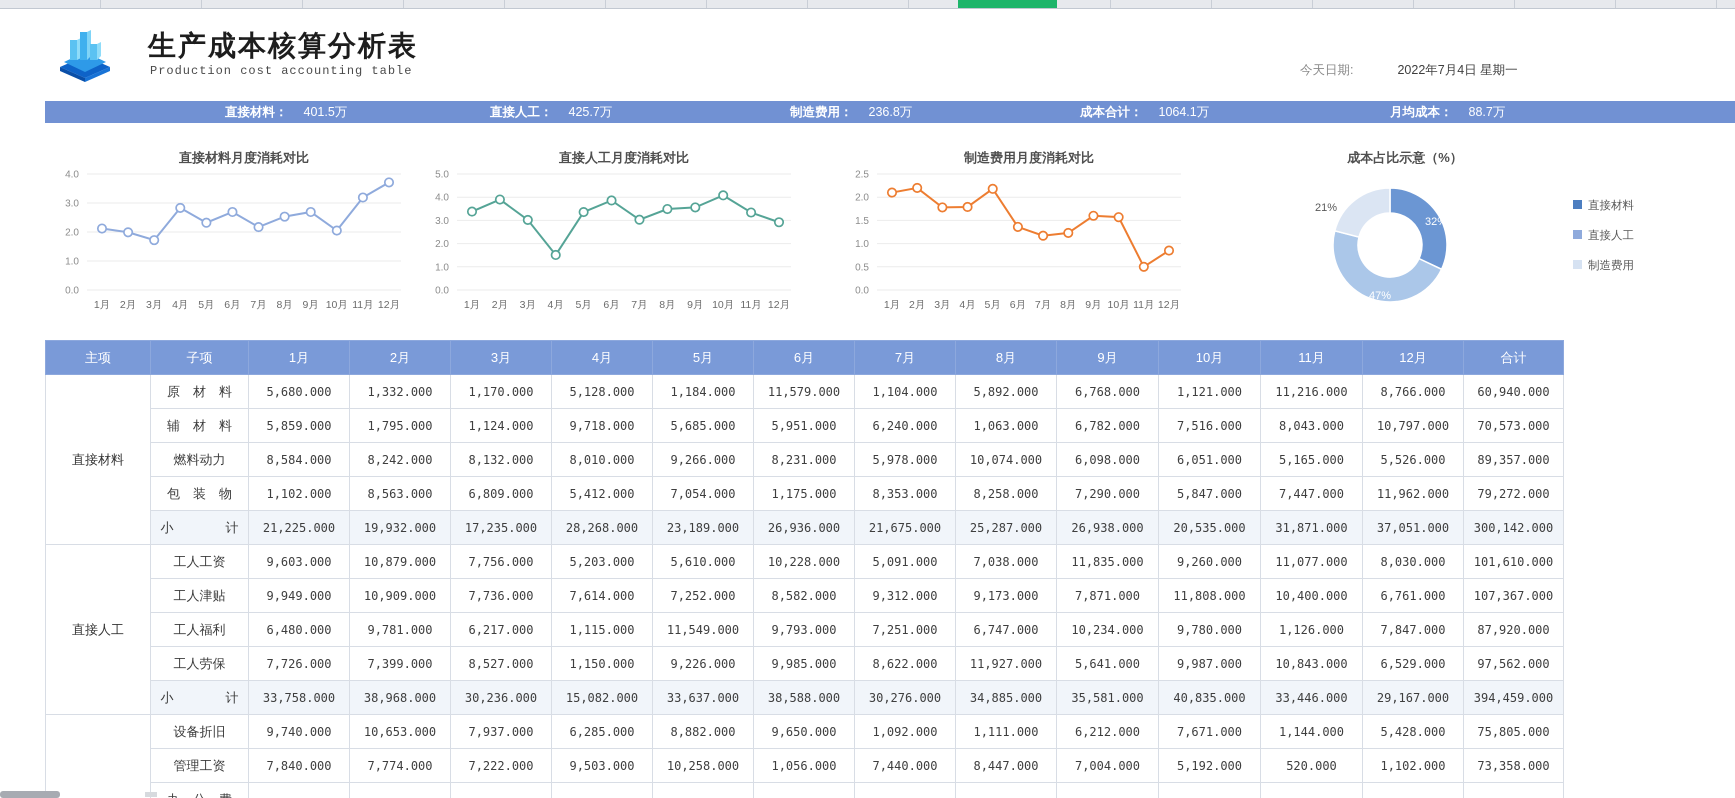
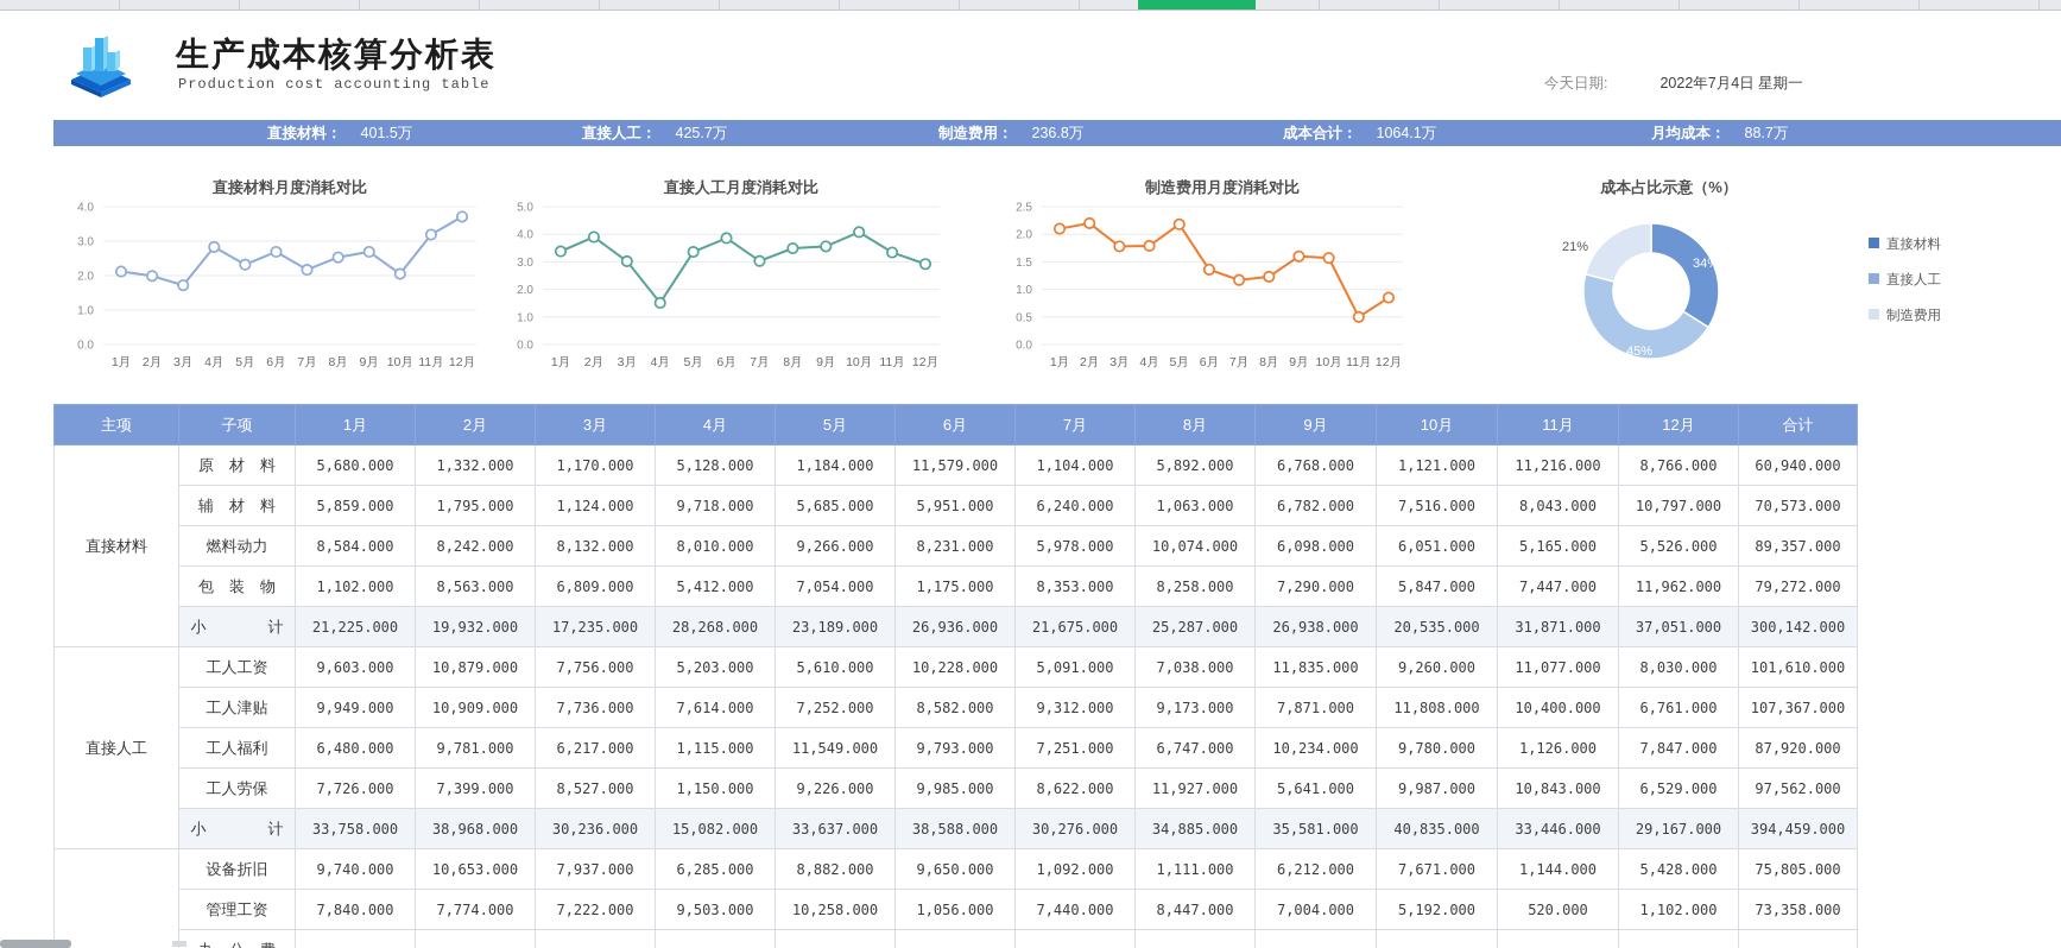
成本占比示意（%）/直接材料: 32% -> 34%
成本占比示意（%）/直接人工: 47% -> 45%
